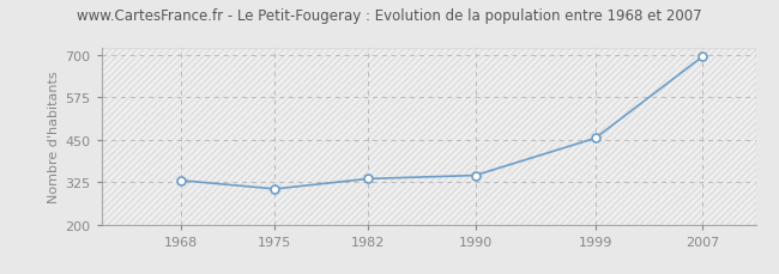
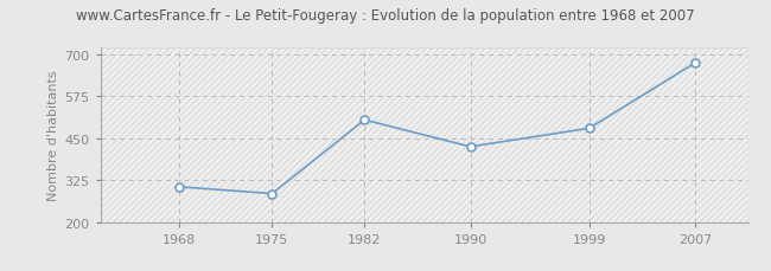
1968: 330 -> 305
1975: 305 -> 285
1982: 335 -> 505
1990: 345 -> 425
1999: 455 -> 480
2007: 695 -> 675
